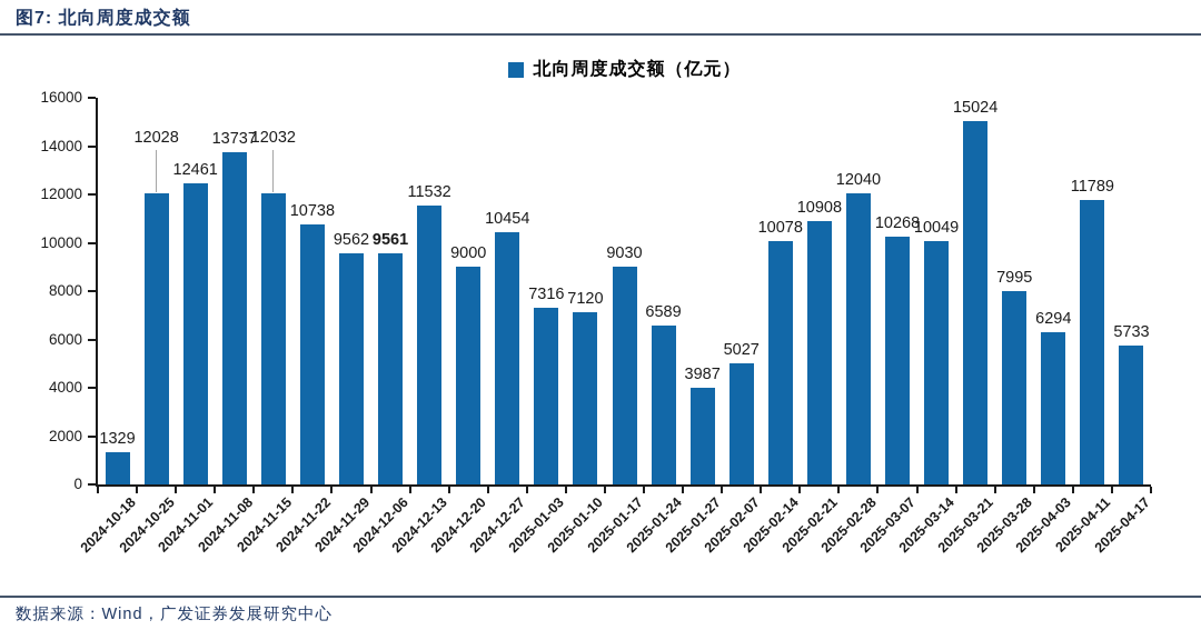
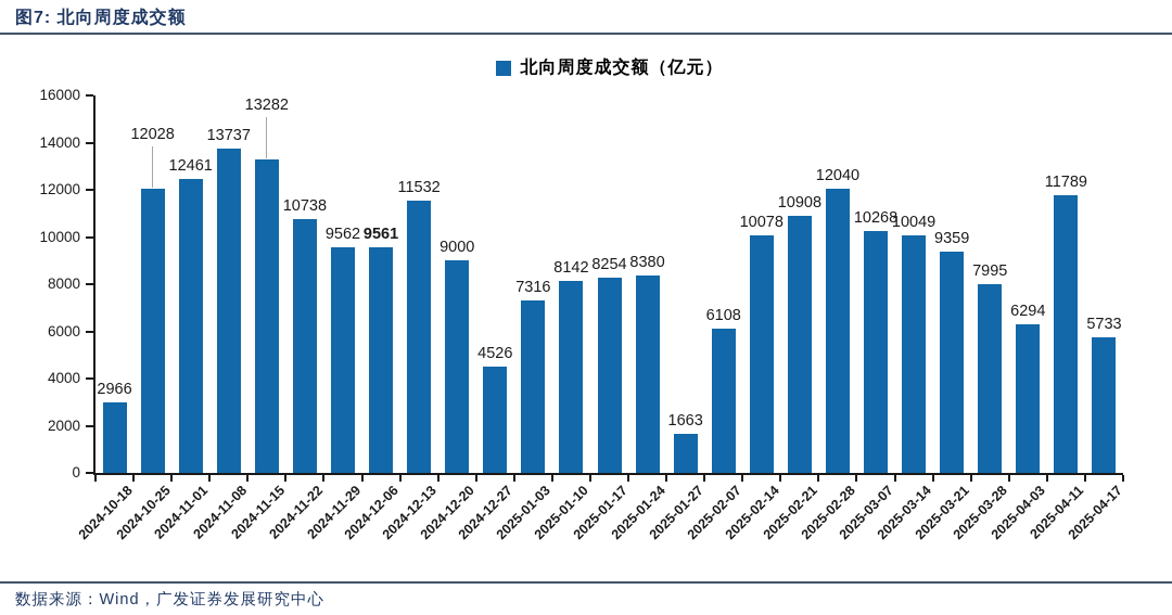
2024-10-18: 1329 -> 2966
2024-11-15: 12032 -> 13282
2024-12-27: 10454 -> 4526
2025-01-10: 7120 -> 8142
2025-01-17: 9030 -> 8254
2025-01-24: 6589 -> 8380
2025-01-27: 3987 -> 1663
2025-02-07: 5027 -> 6108
2025-03-21: 15024 -> 9359
